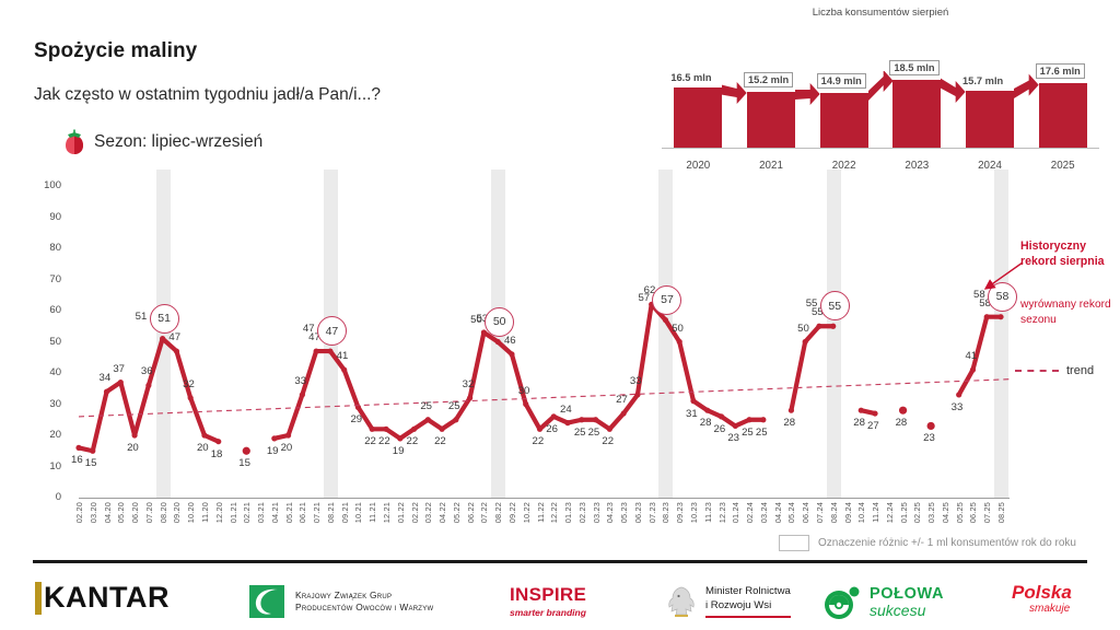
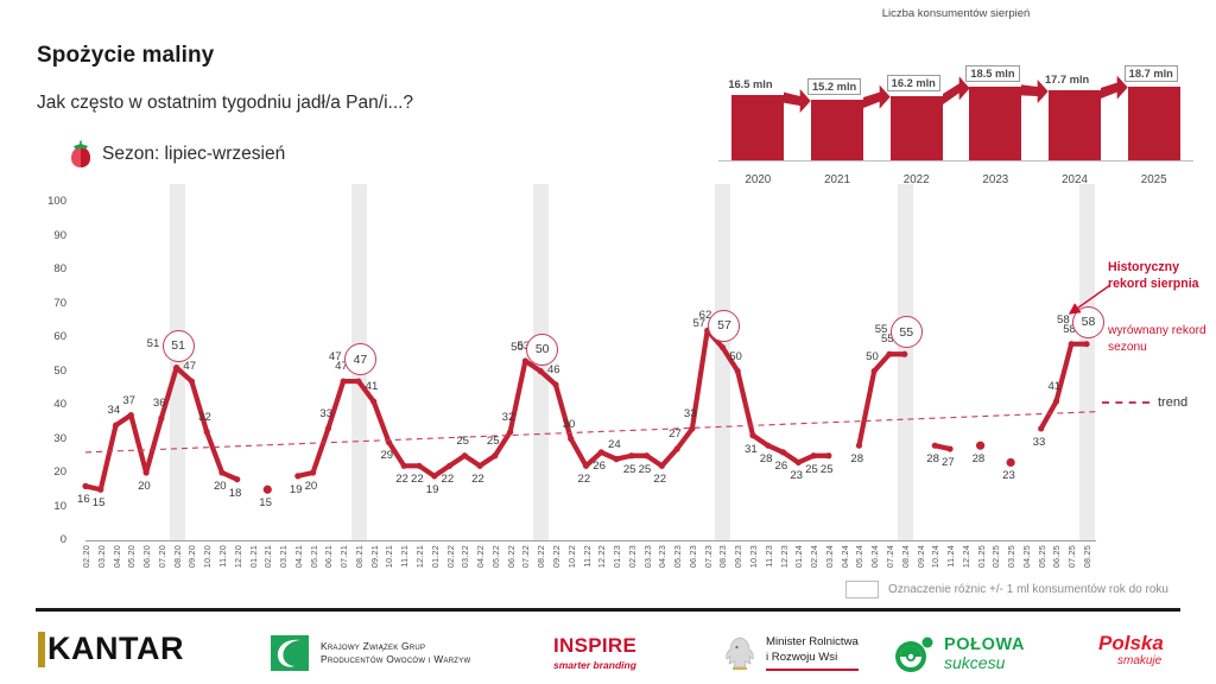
Liczba konsumentów sierpień/2022: 14.9 -> 16.2
Liczba konsumentów sierpień/2024: 15.7 -> 17.7
Liczba konsumentów sierpień/2025: 17.6 -> 18.7
